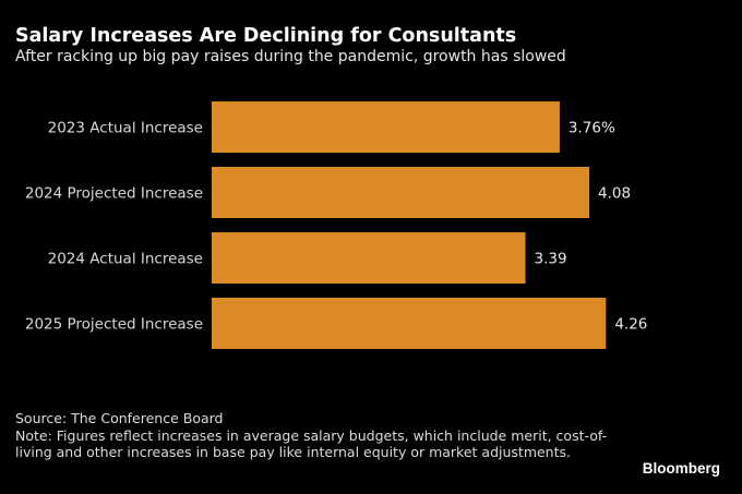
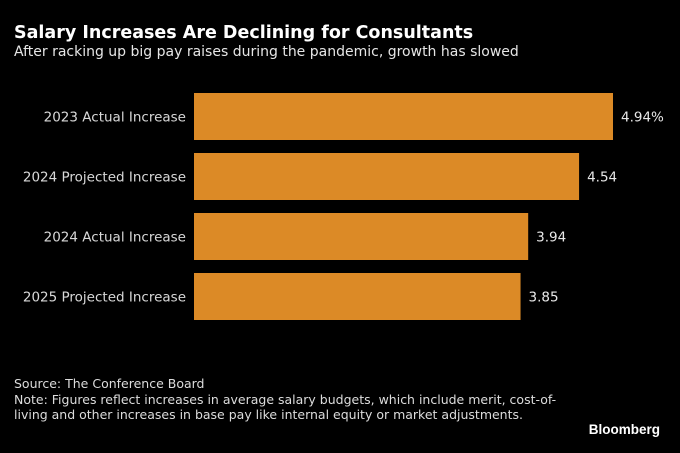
2023 Actual Increase: 3.76% -> 4.94%
2024 Projected Increase: 4.08 -> 4.54
2024 Actual Increase: 3.39 -> 3.94
2025 Projected Increase: 4.26 -> 3.85
